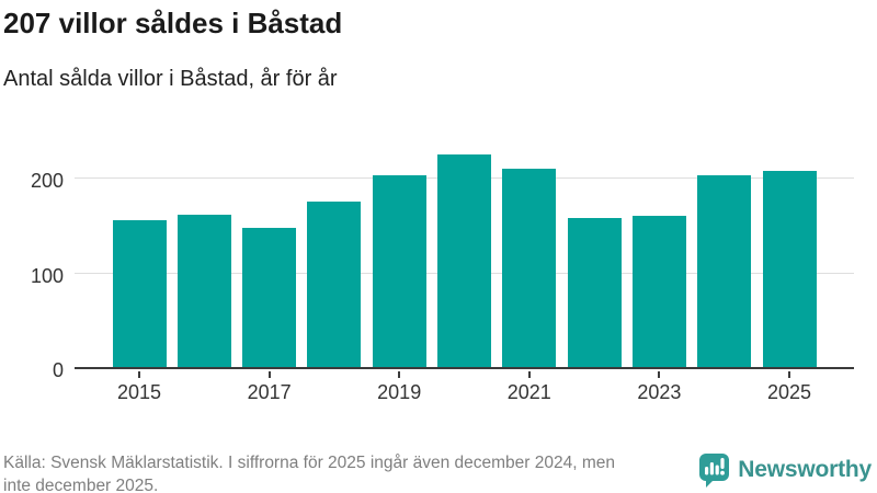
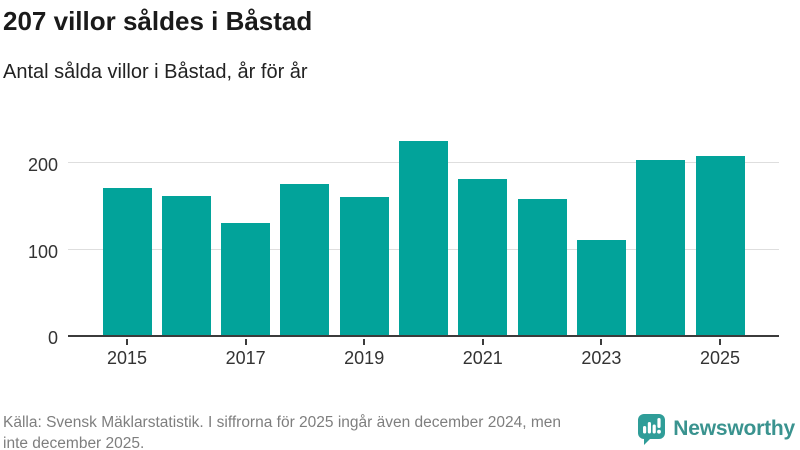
2015: 160 -> 170
2017: 150 -> 130
2019: 200 -> 160
2021: 210 -> 180
2023: 160 -> 110
